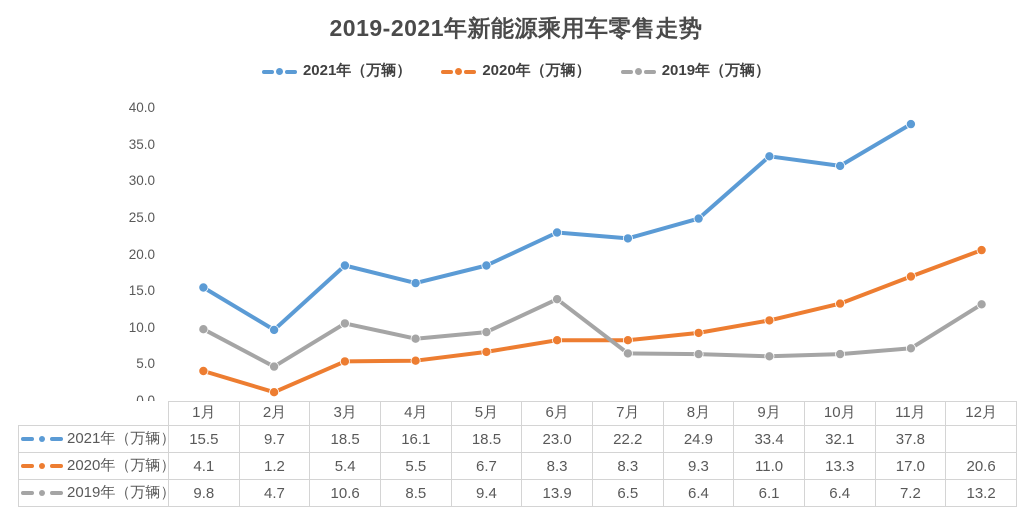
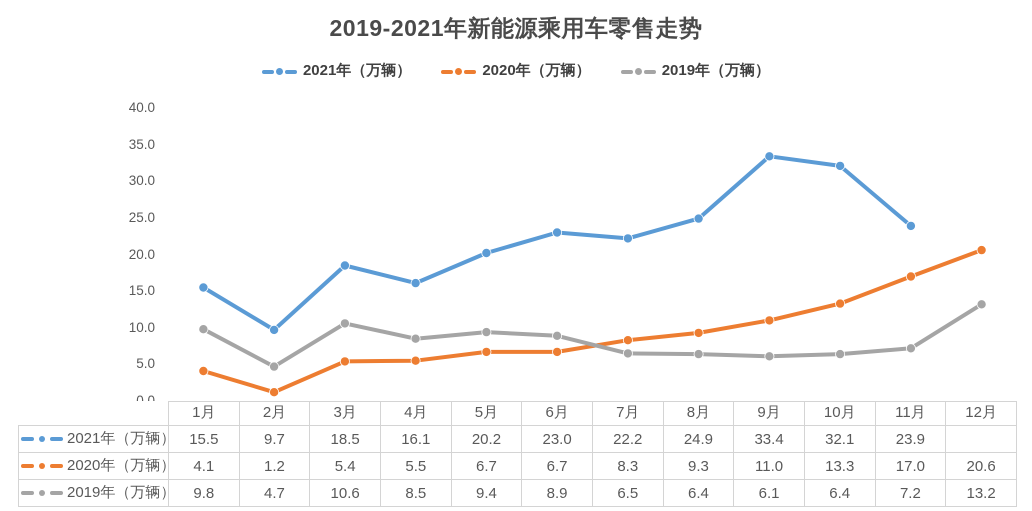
2021年（万辆）/5月: 18.5 -> 20.2
2020年（万辆）/6月: 8.3 -> 6.7
2019年（万辆）/6月: 13.9 -> 8.9
2021年（万辆）/11月: 37.8 -> 23.9
